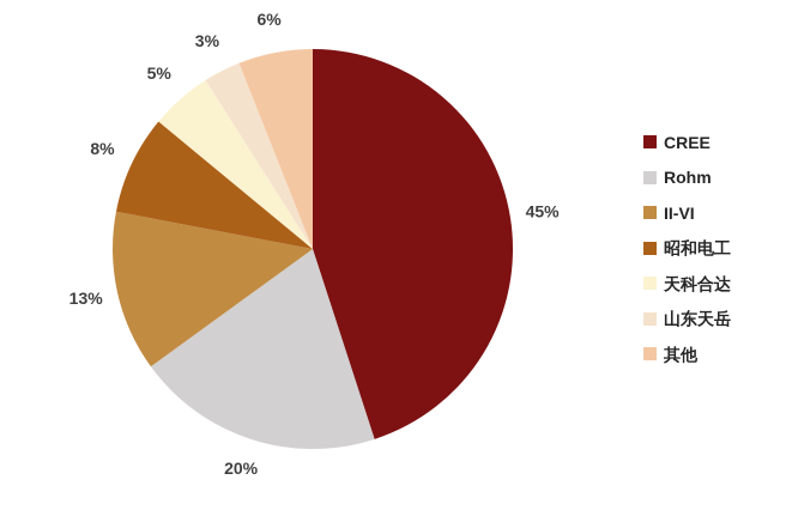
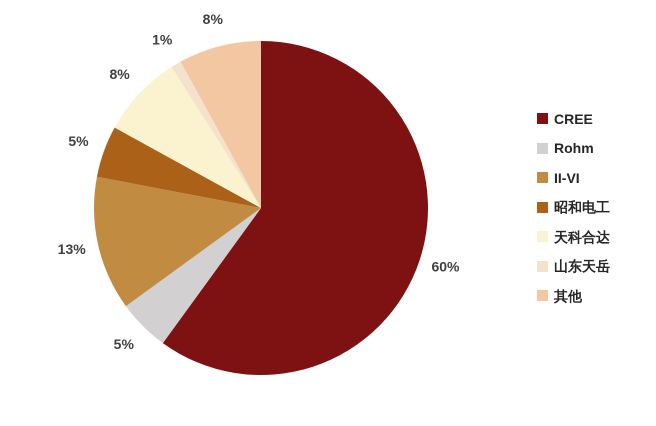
CREE: 45% -> 60%
Rohm: 20% -> 5%
昭和电工: 8% -> 5%
天科合达: 5% -> 8%
山东天岳: 3% -> 1%
其他: 6% -> 8%
